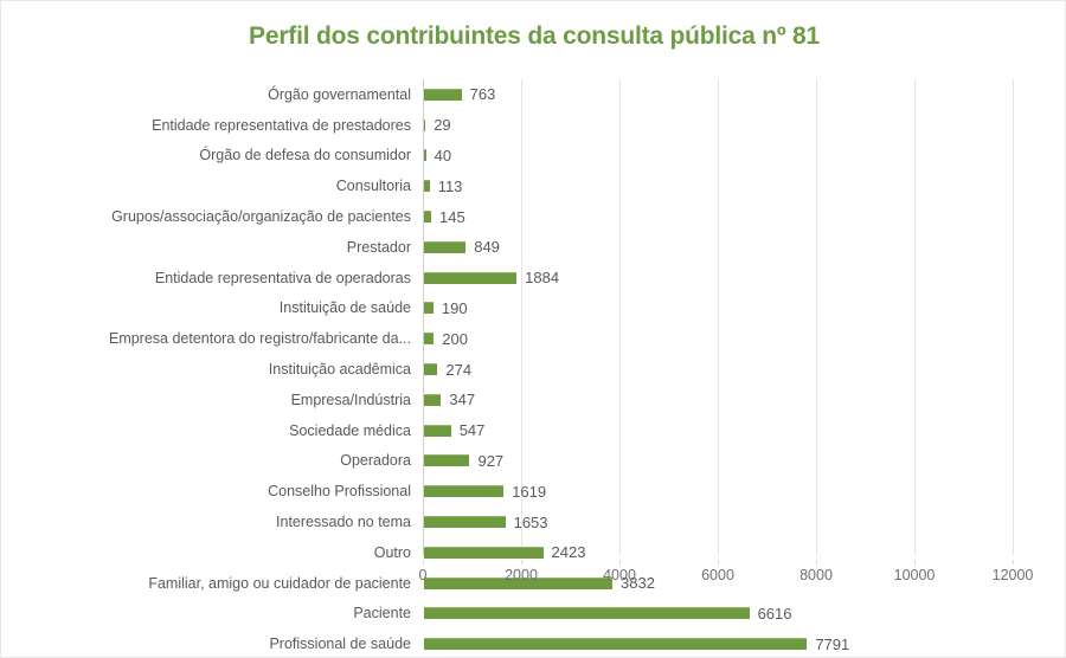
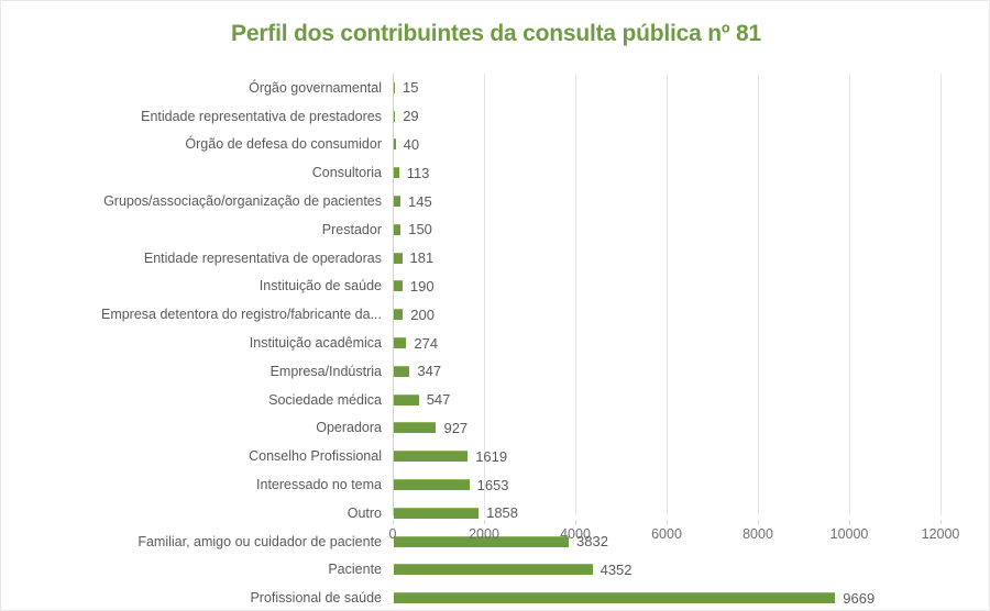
Órgão governamental: 763 -> 15
Prestador: 849 -> 150
Entidade representativa de operadoras: 1884 -> 181
Outro: 2423 -> 1858
Paciente: 6616 -> 4352
Profissional de saúde: 7791 -> 9669
